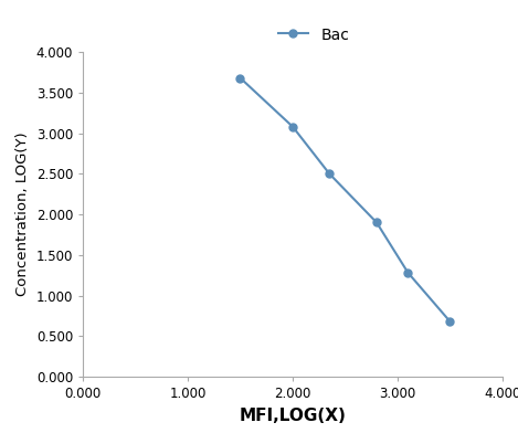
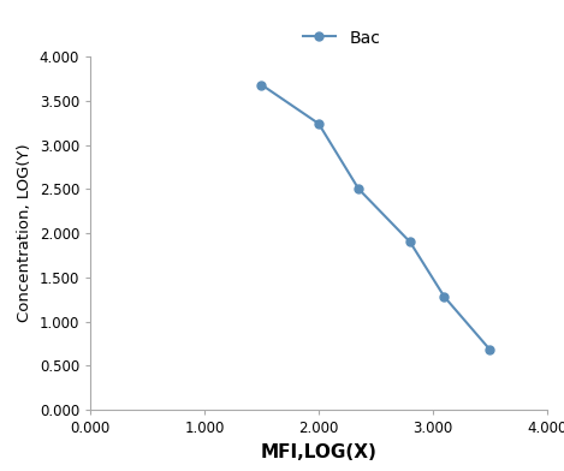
2.000: 3.08 -> 3.24
